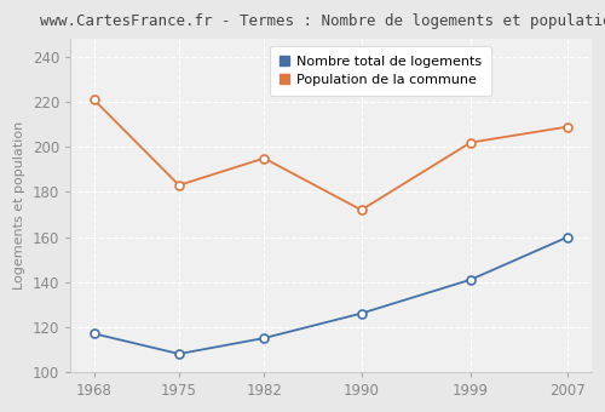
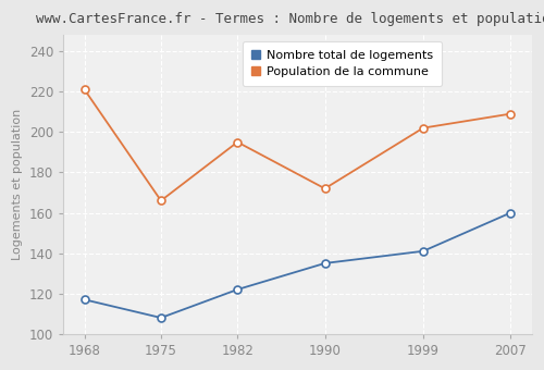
Population de la commune/1975: 183 -> 166
Nombre total de logements/1982: 115 -> 122
Nombre total de logements/1990: 126 -> 135
